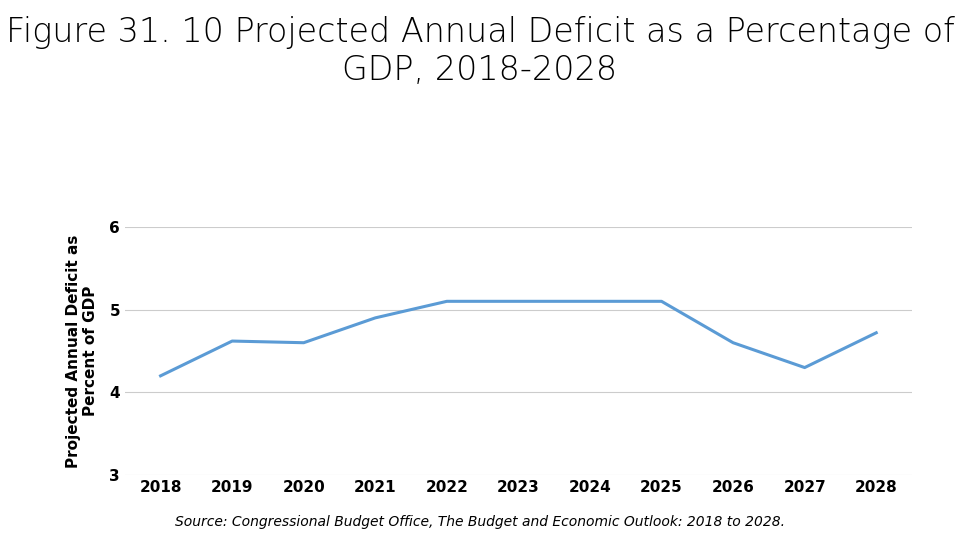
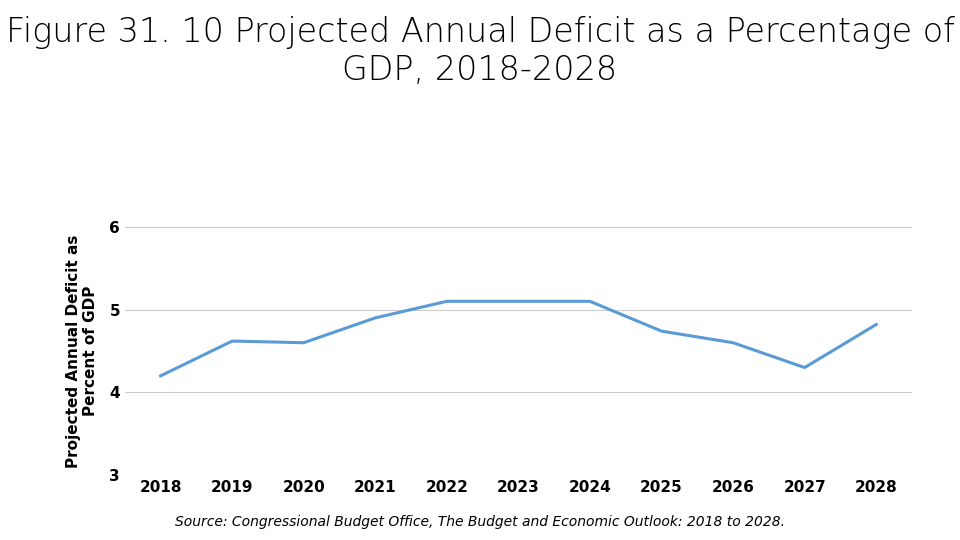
2025: 5.10 -> 4.74
2028: 4.72 -> 4.82
